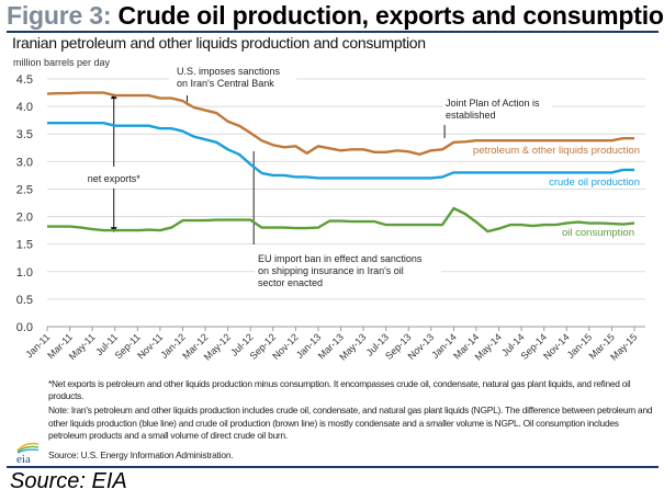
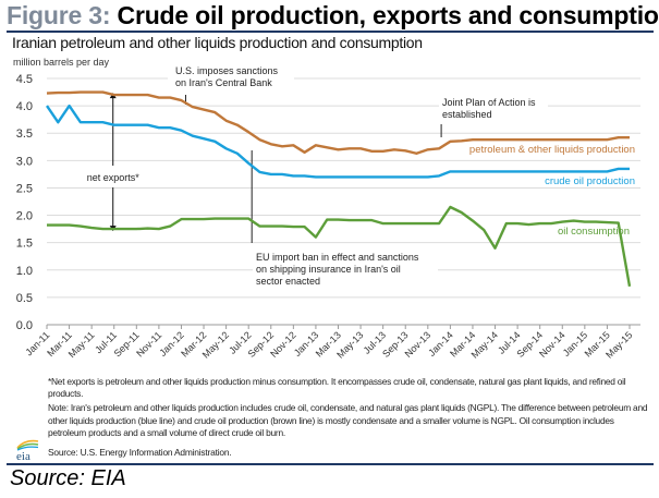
crude oil production/Jan-11: 3.7 -> 4.0
crude oil production/Mar-11: 3.7 -> 4.0
oil consumption/Jan-13: 1.8 -> 1.6
oil consumption/May-14: 1.8 -> 1.4
oil consumption/May-15: 1.9 -> 0.7
